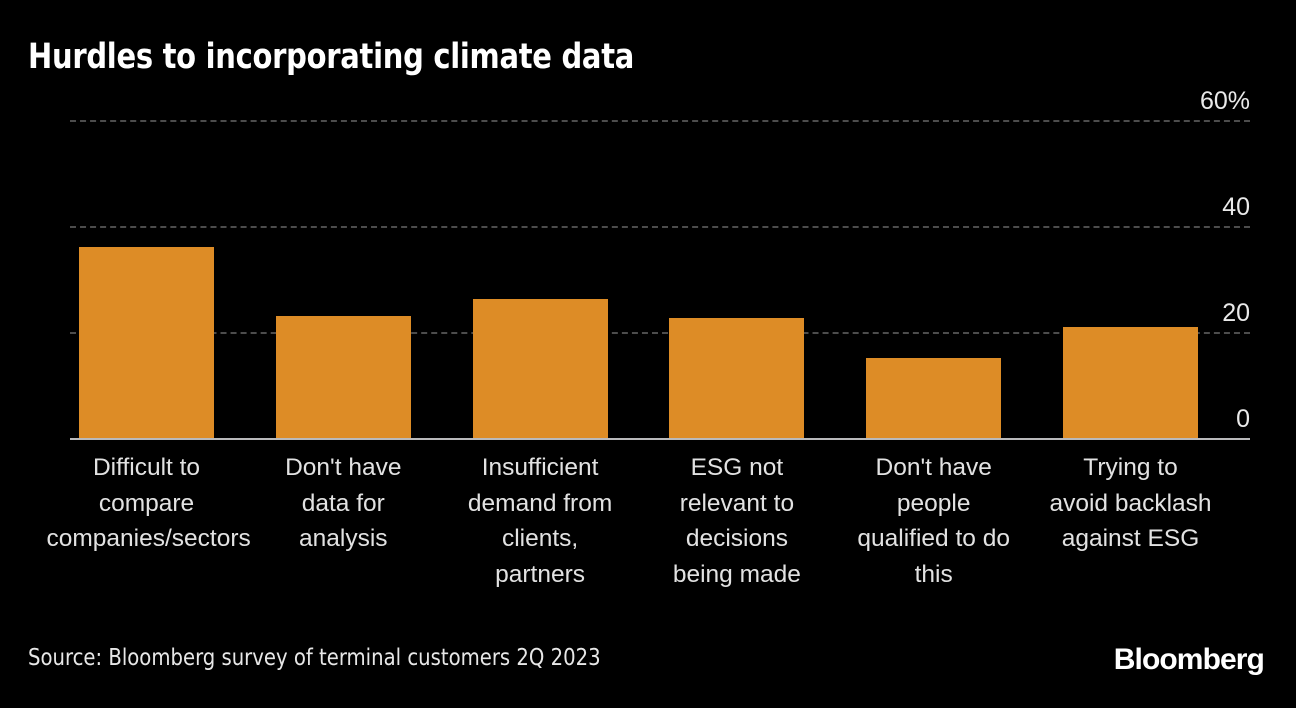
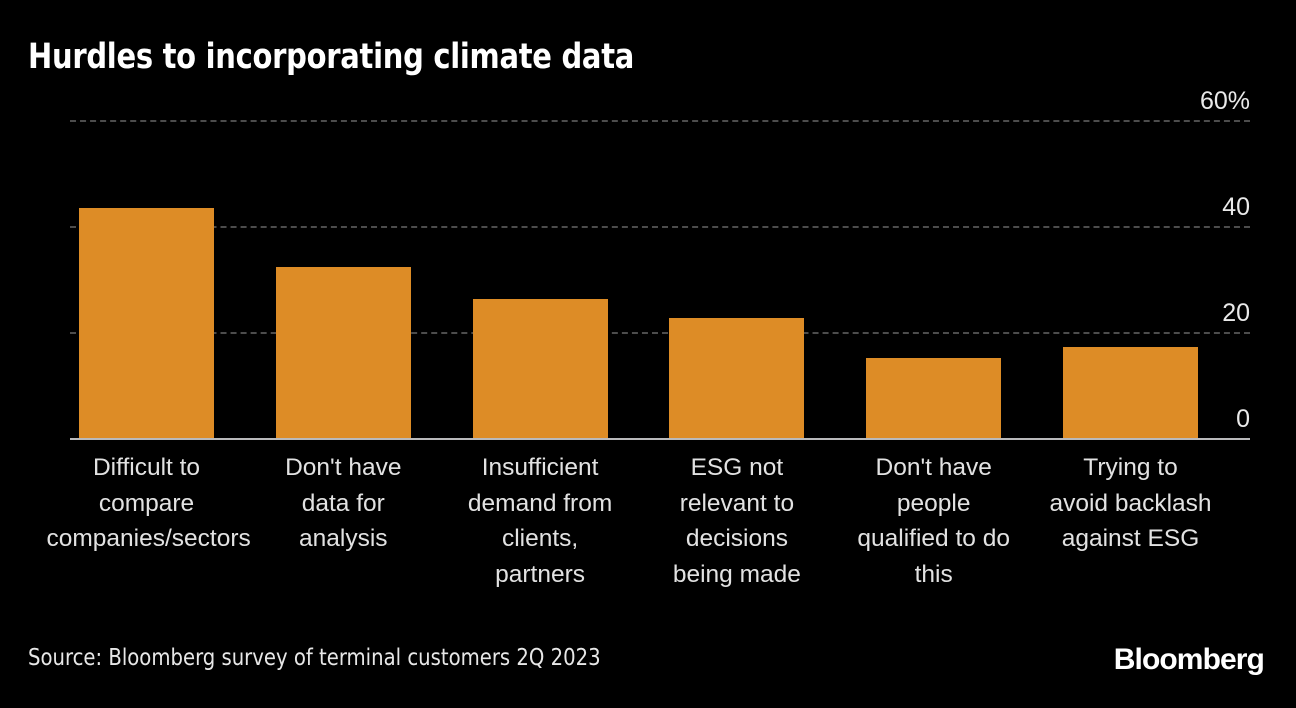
Difficult to compare companies/sectors: 36% -> 43%
Don't have data for analysis: 23% -> 32%
Trying to avoid backlash against ESG: 21% -> 17%
